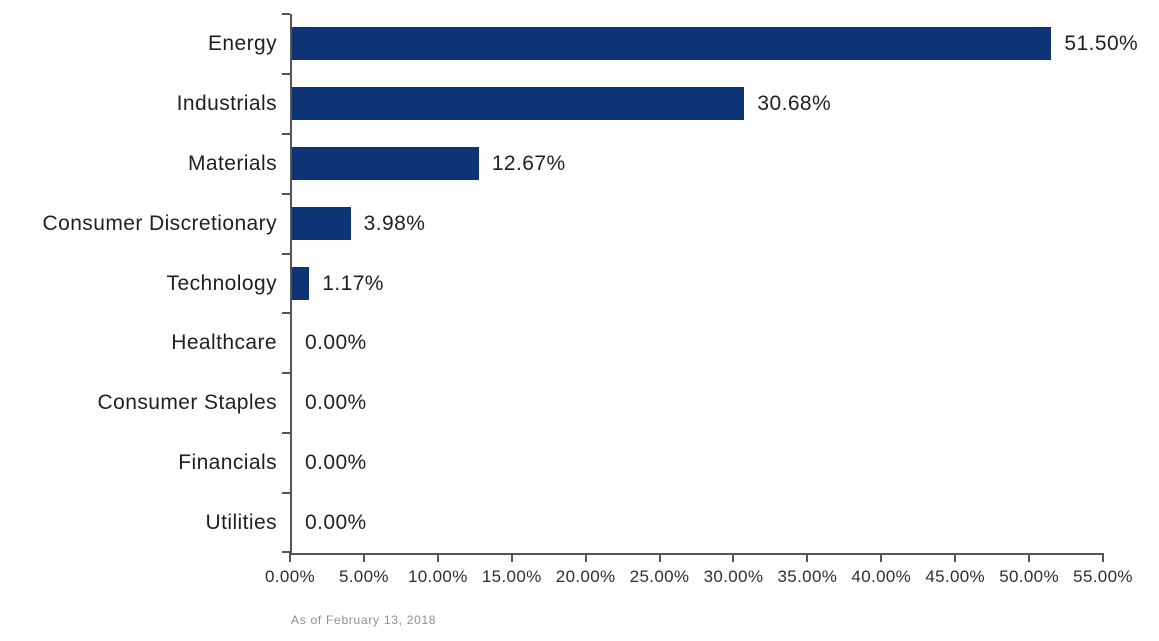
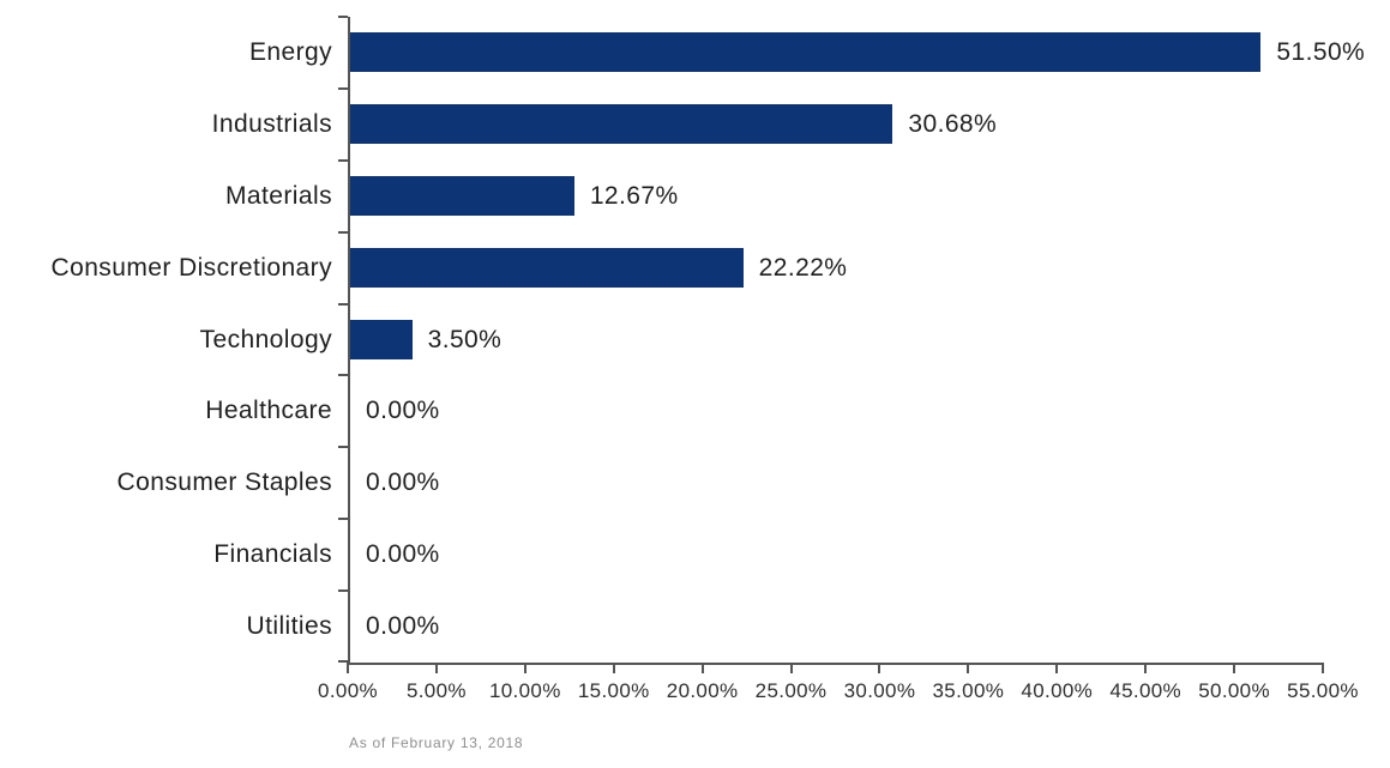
Consumer Discretionary: 3.98% -> 22.22%
Technology: 1.17% -> 3.50%
